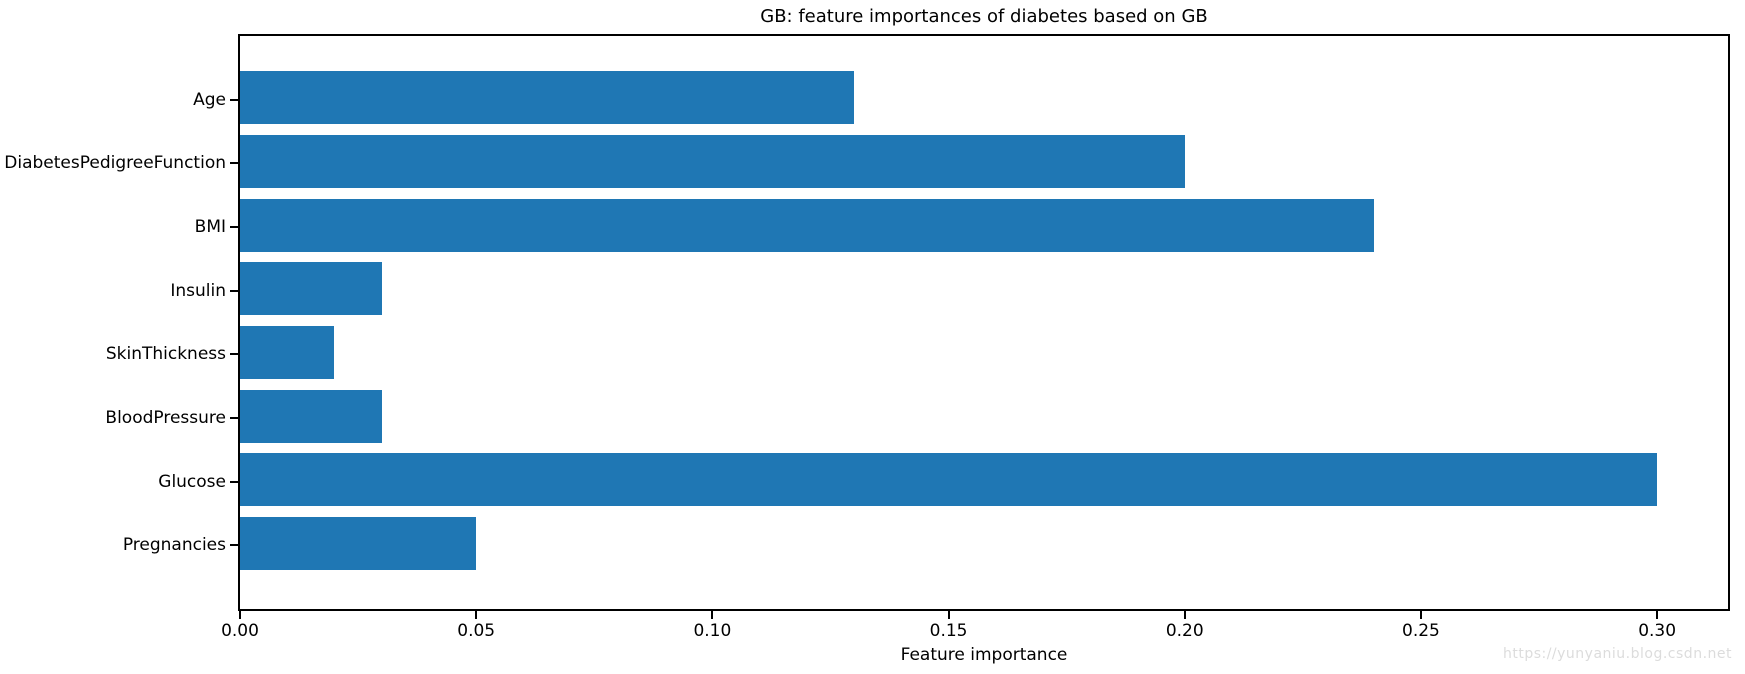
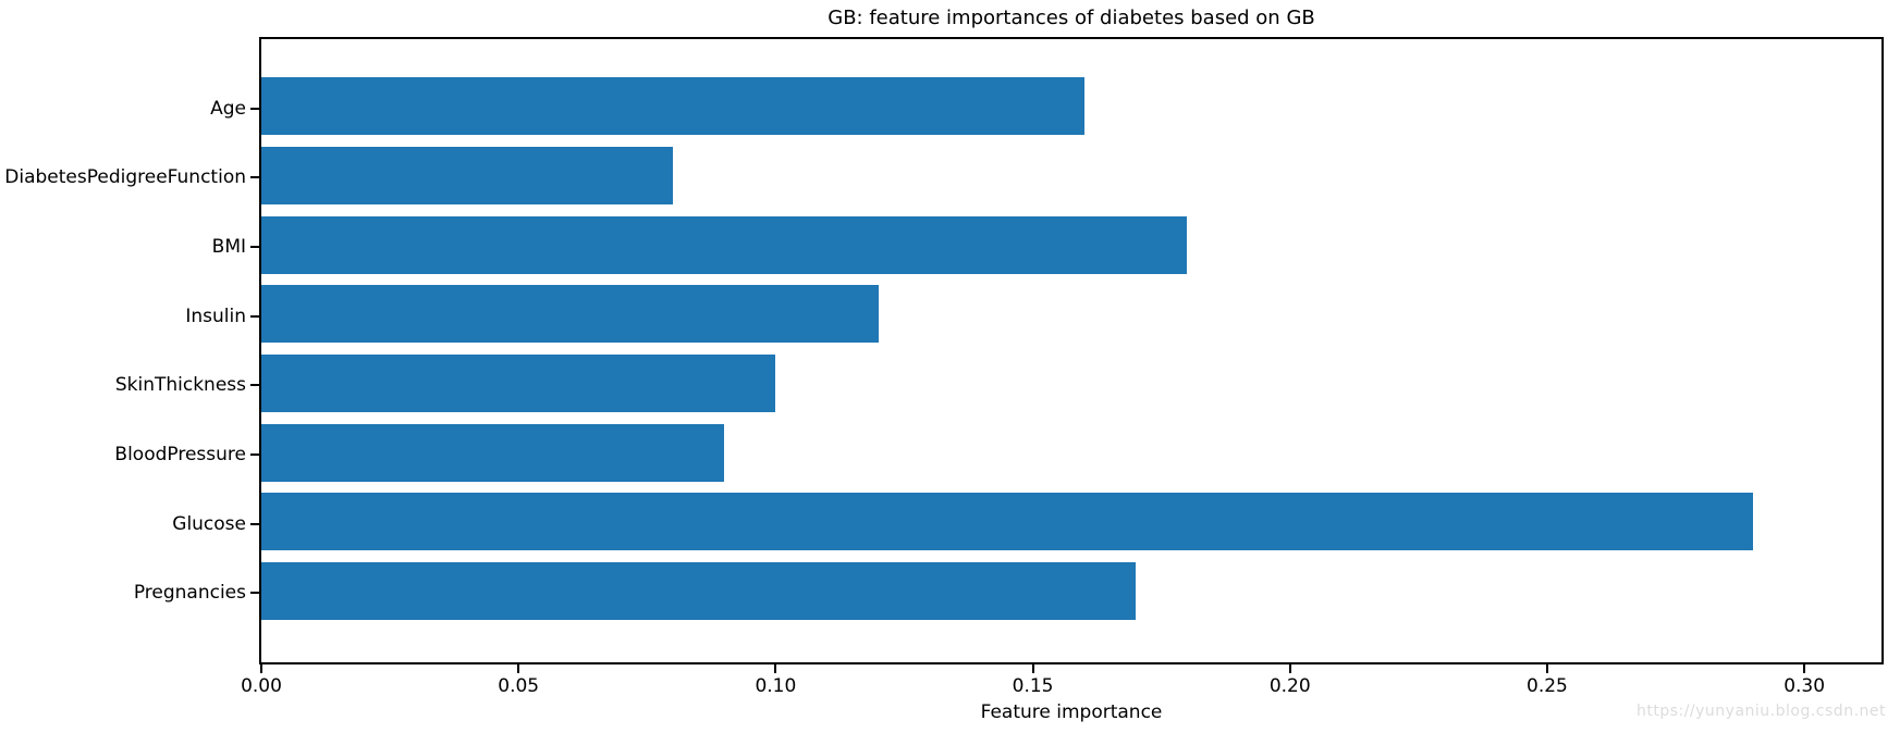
Age: 0.13 -> 0.16
DiabetesPedigreeFunction: 0.20 -> 0.08
BMI: 0.24 -> 0.18
Insulin: 0.03 -> 0.12
SkinThickness: 0.02 -> 0.10
BloodPressure: 0.03 -> 0.09
Glucose: 0.30 -> 0.29
Pregnancies: 0.05 -> 0.17
